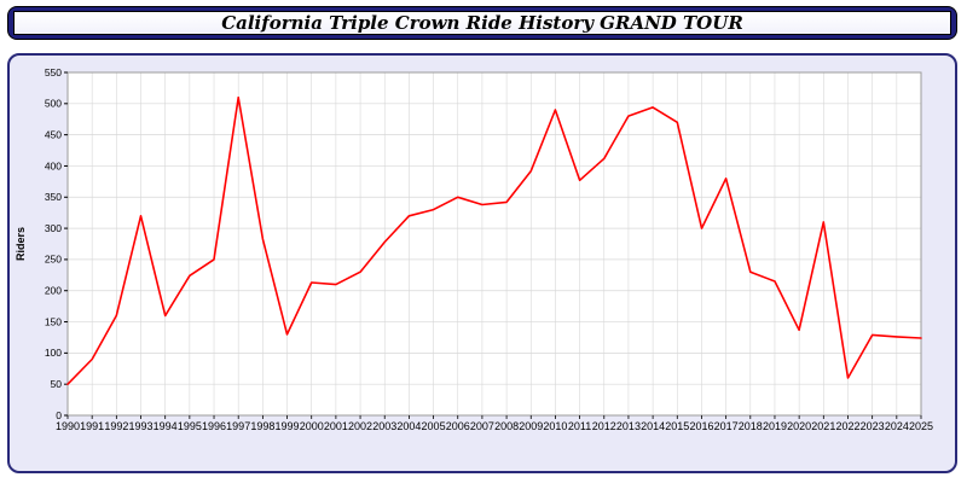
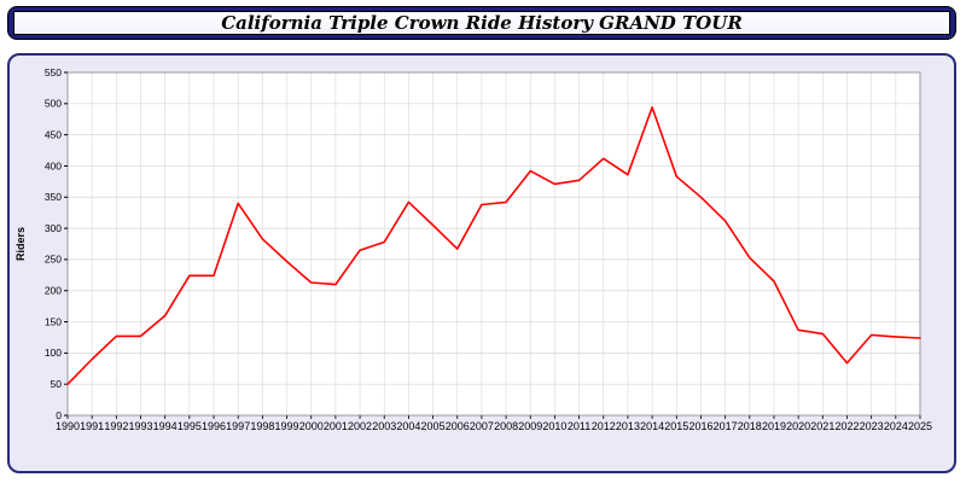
1992: 160 -> 130
1993: 320 -> 130
1996: 250 -> 220
1997: 510 -> 340
1999: 130 -> 250
2002: 230 -> 260
2004: 320 -> 340
2005: 330 -> 300
2006: 350 -> 270
2010: 490 -> 370
2013: 480 -> 390
2015: 470 -> 380
2016: 300 -> 350
2017: 380 -> 310
2018: 230 -> 250
2021: 310 -> 130
2022: 60 -> 80
